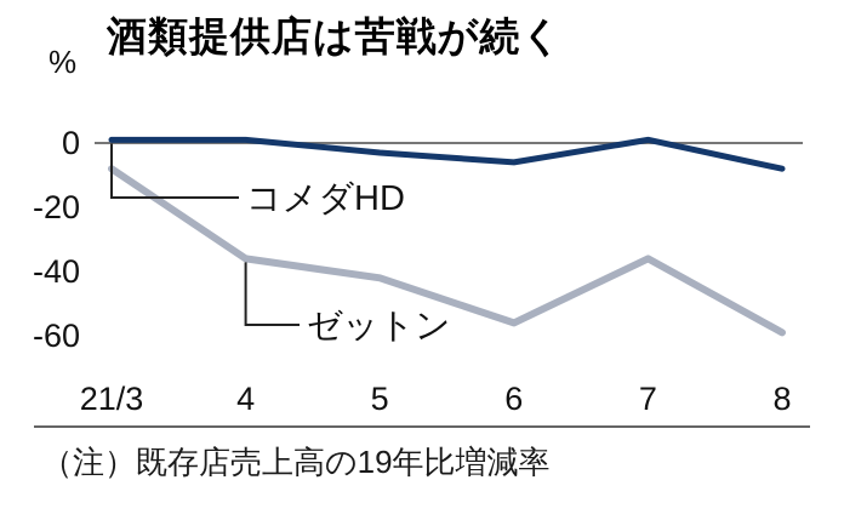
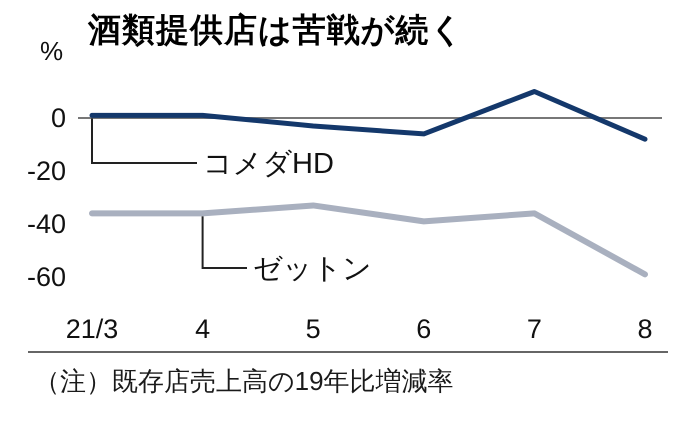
ゼットン/21/3: -8 -> -36
ゼットン/5: -42 -> -33
ゼットン/6: -56 -> -39
コメダHD/7: 1 -> 10
